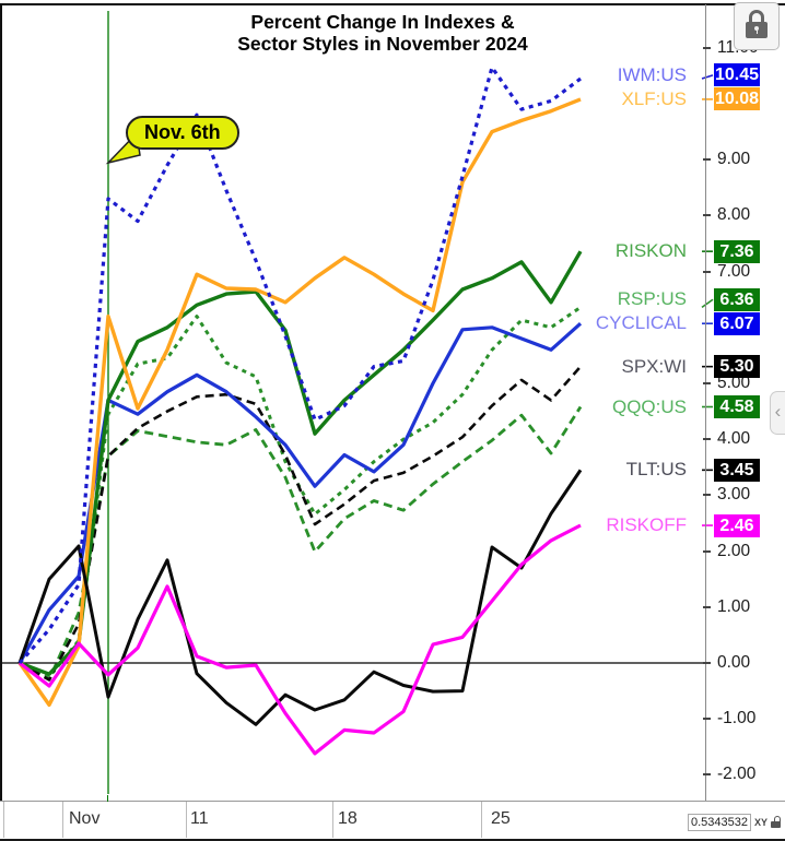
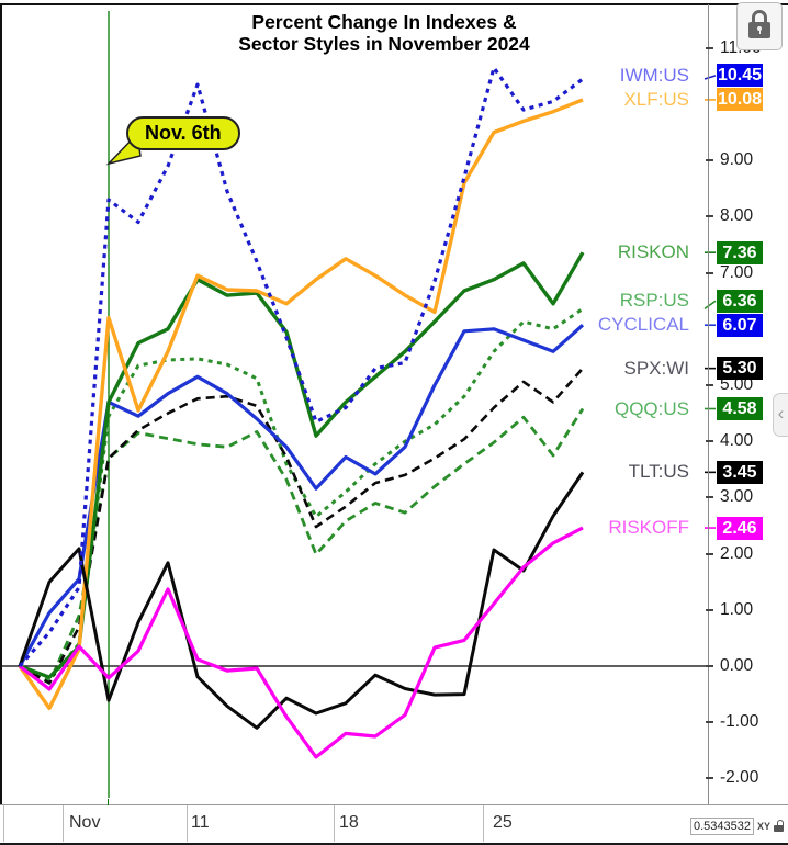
RSP:US/Nov 11: 6,2 -> 5,5
RISKON/Nov 11: 6,4 -> 6,9
IWM:US/Nov 11: 9,8 -> 10,3
